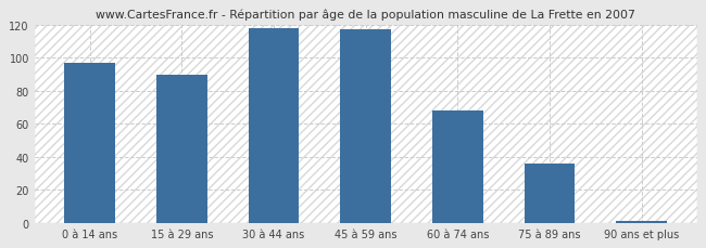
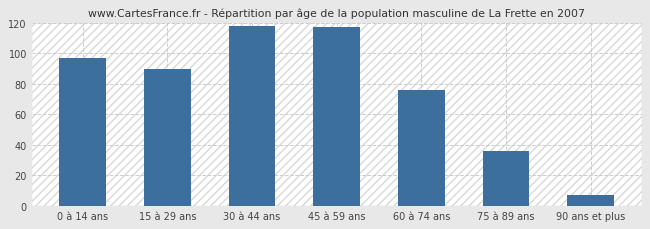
60 à 74 ans: 68 -> 76
90 ans et plus: 1 -> 7
